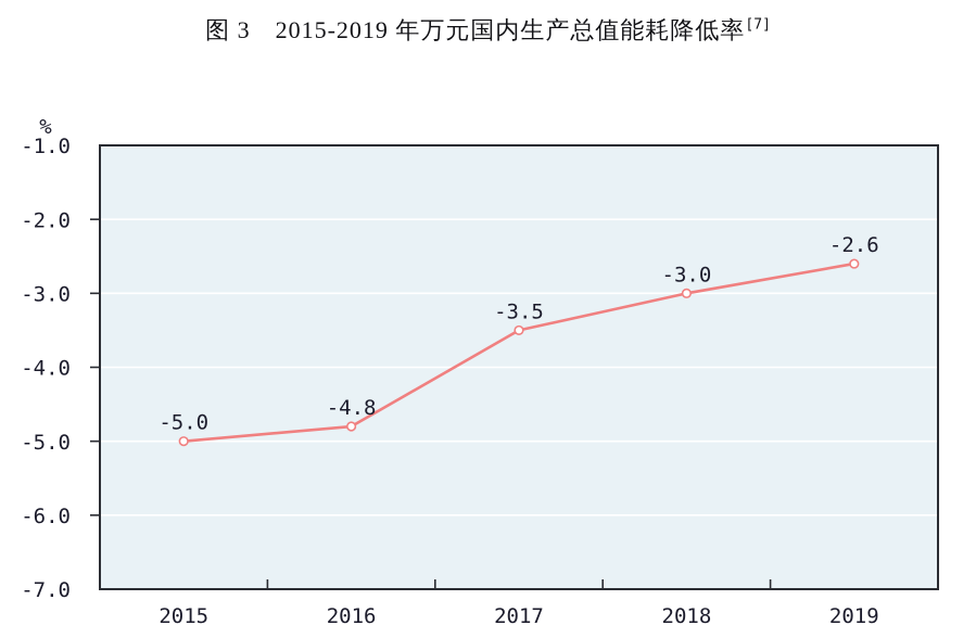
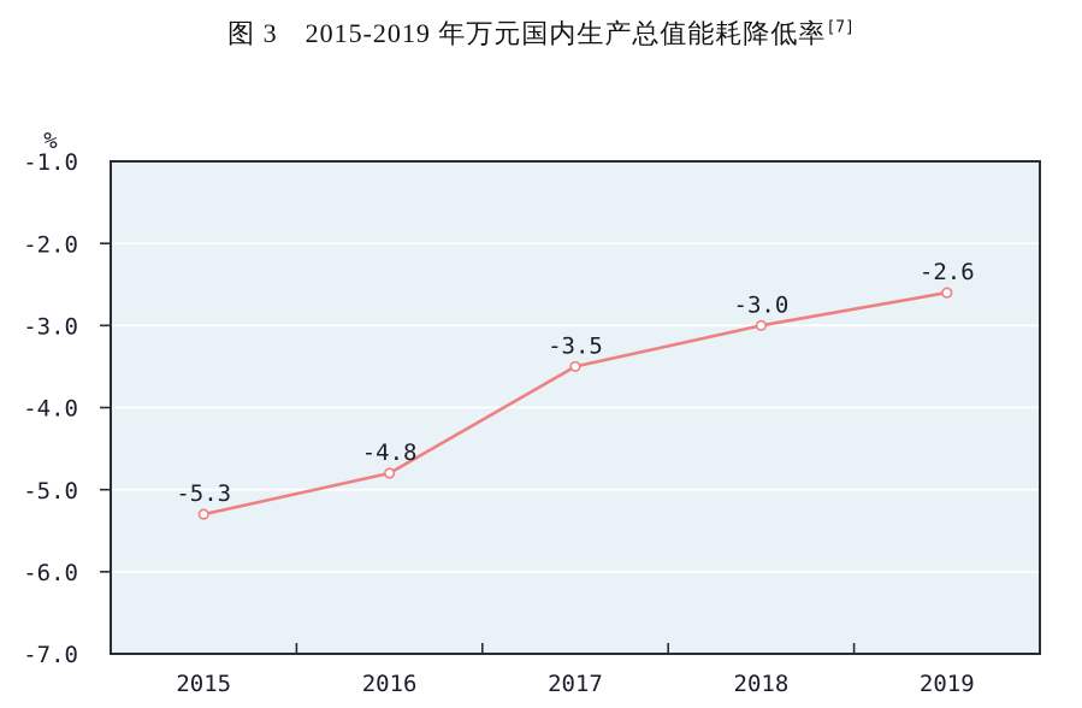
2015: -5.0 -> -5.3
